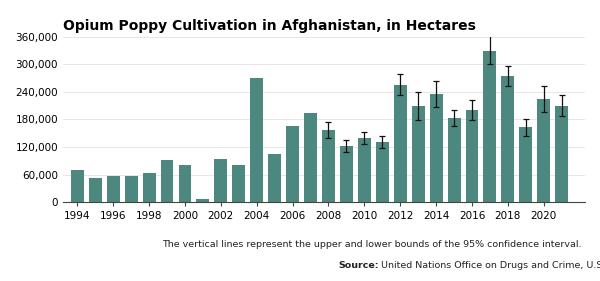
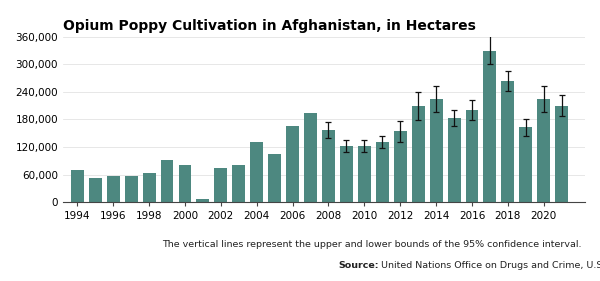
2002: 95,000 -> 74,000
2004: 270,000 -> 131,000
2010: 140,000 -> 123,000
2012: 255,000 -> 154,000
2014: 235,000 -> 224,000
2018: 275,000 -> 263,000
